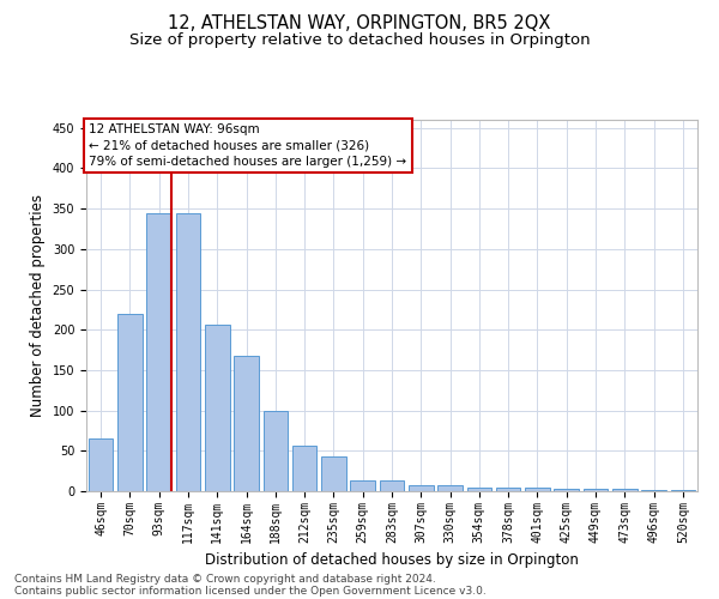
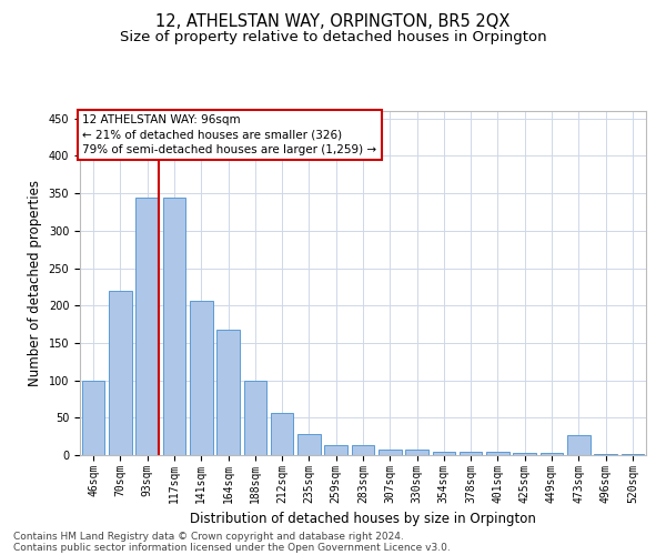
46sqm: 65 -> 100
235sqm: 43 -> 28
473sqm: 3 -> 26
